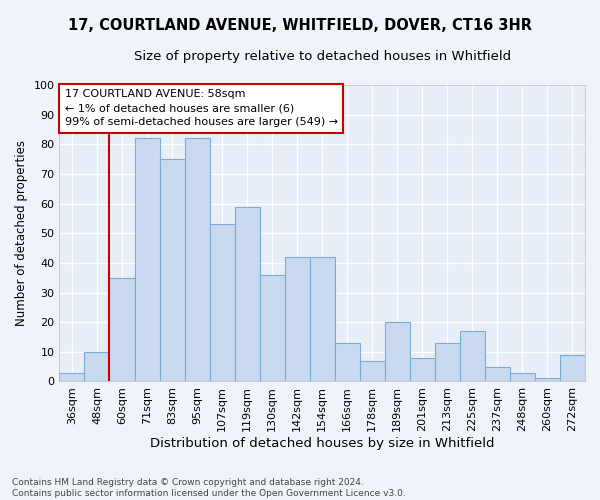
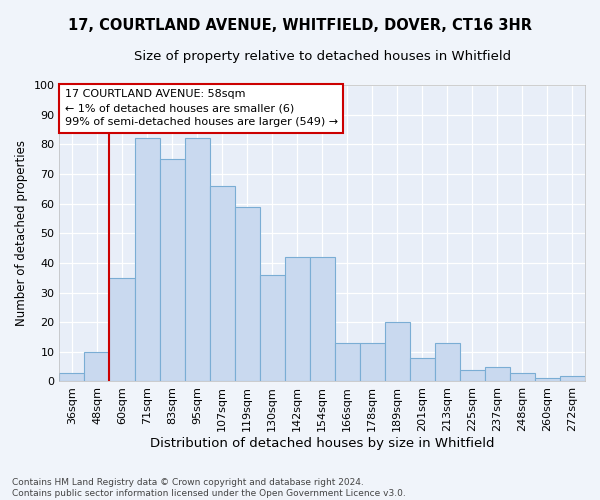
107sqm: 53 -> 66
178sqm: 7 -> 13
225sqm: 17 -> 4
272sqm: 9 -> 2
